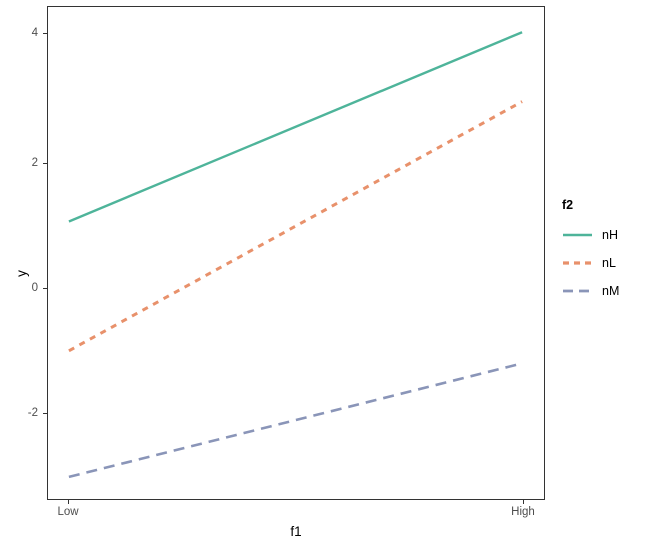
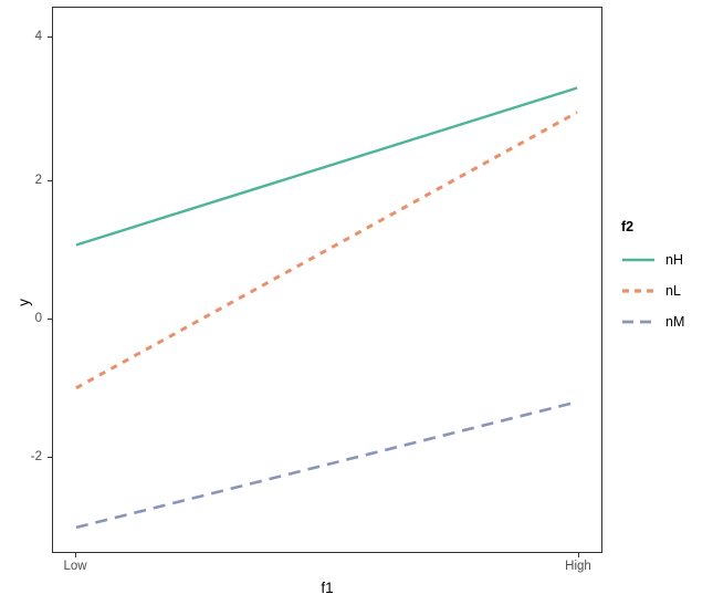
nH/High: 4.0 -> 3.3
